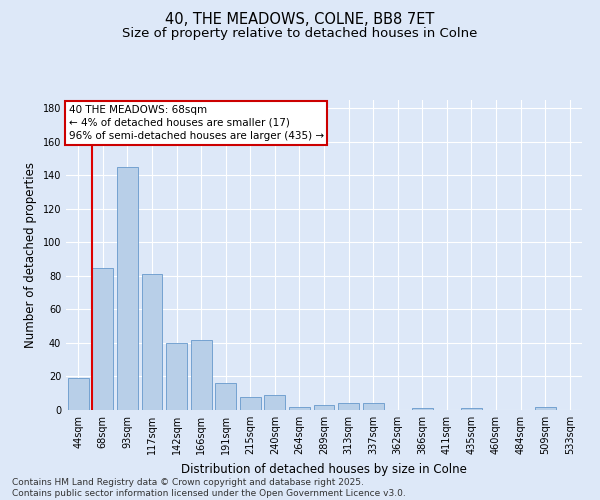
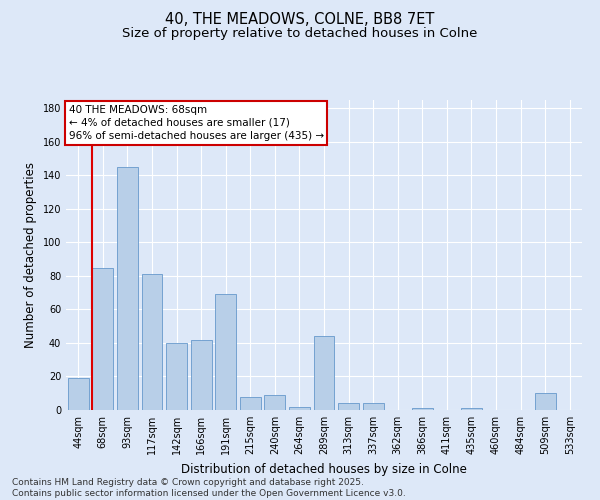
191sqm: 16 -> 69
289sqm: 3 -> 44
509sqm: 2 -> 10
